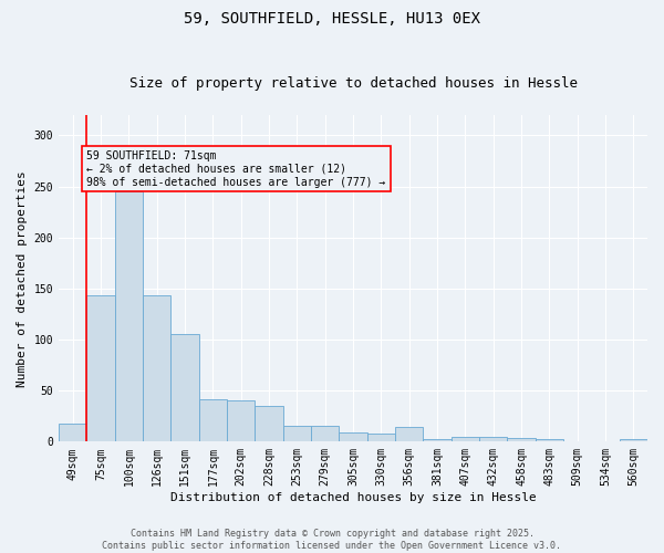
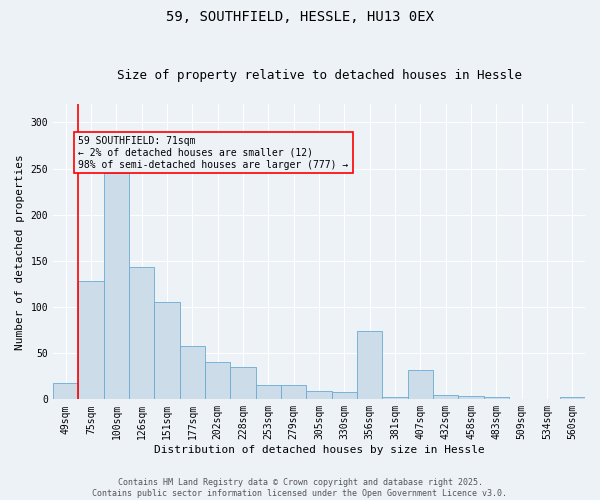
75sqm: 143 -> 128
177sqm: 42 -> 58
356sqm: 14 -> 74
407sqm: 5 -> 32
